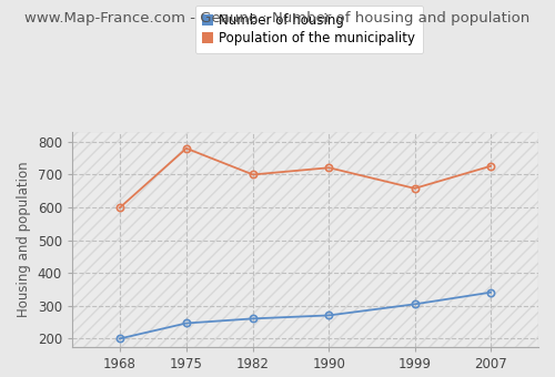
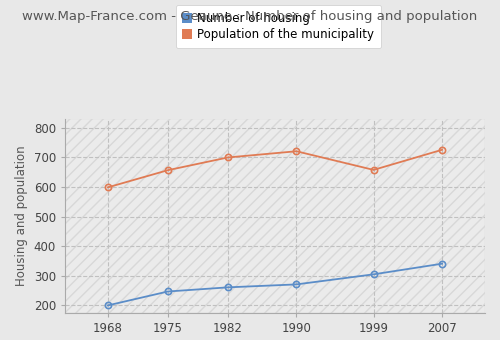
Population of the municipality/1975: 780 -> 657
